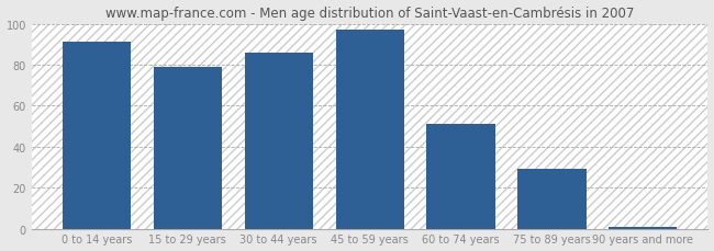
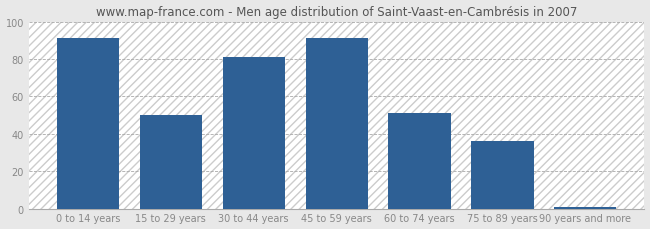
15 to 29 years: 79 -> 50
30 to 44 years: 86 -> 81
45 to 59 years: 97 -> 91
75 to 89 years: 29 -> 36
